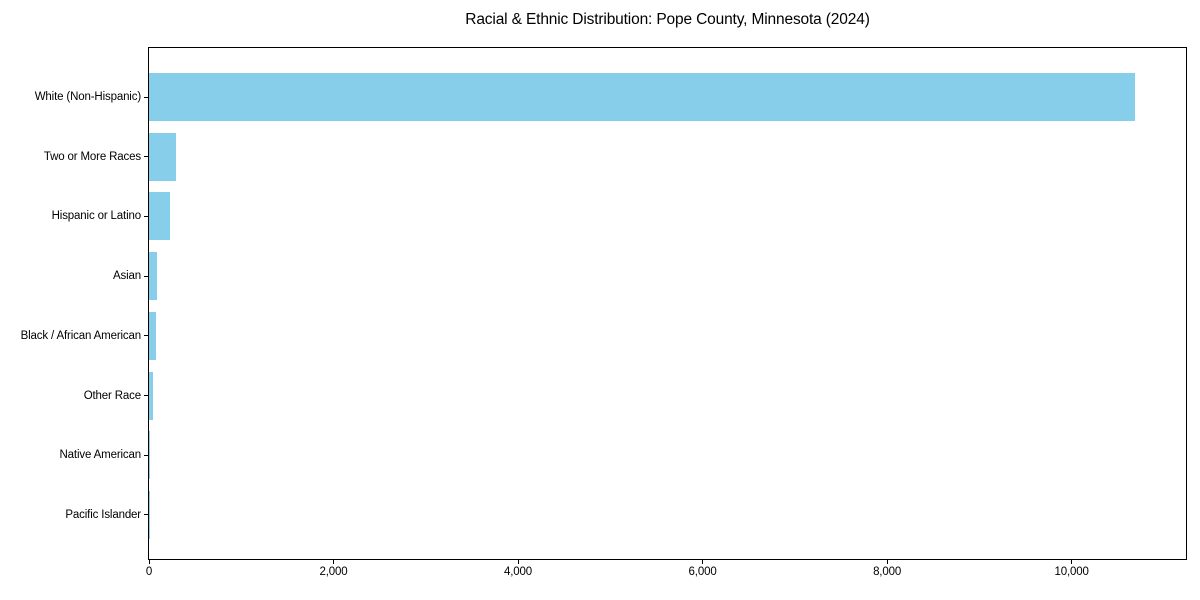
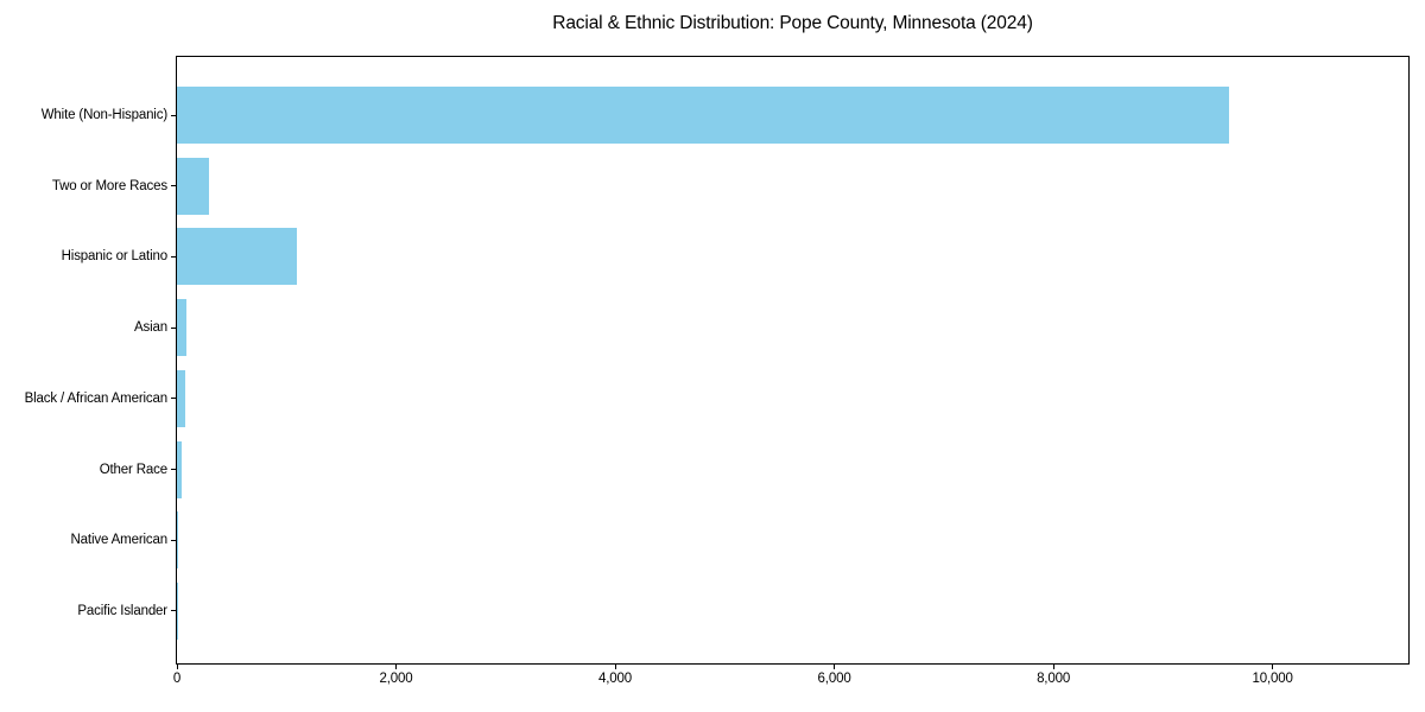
White (Non-Hispanic): 10700 -> 9600
Hispanic or Latino: 200 -> 1100
